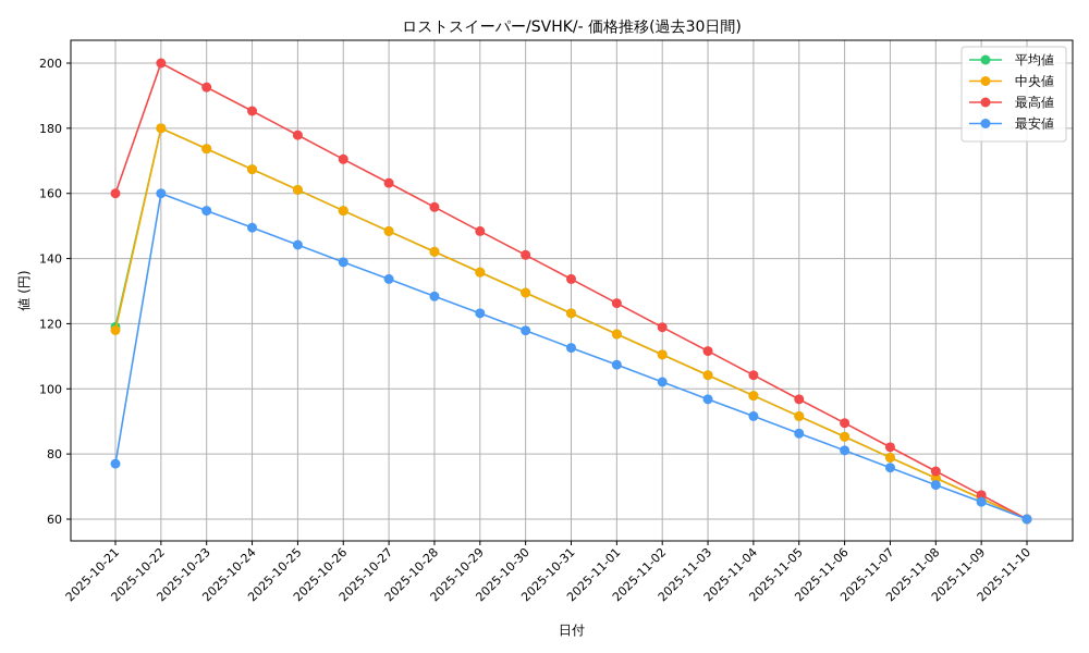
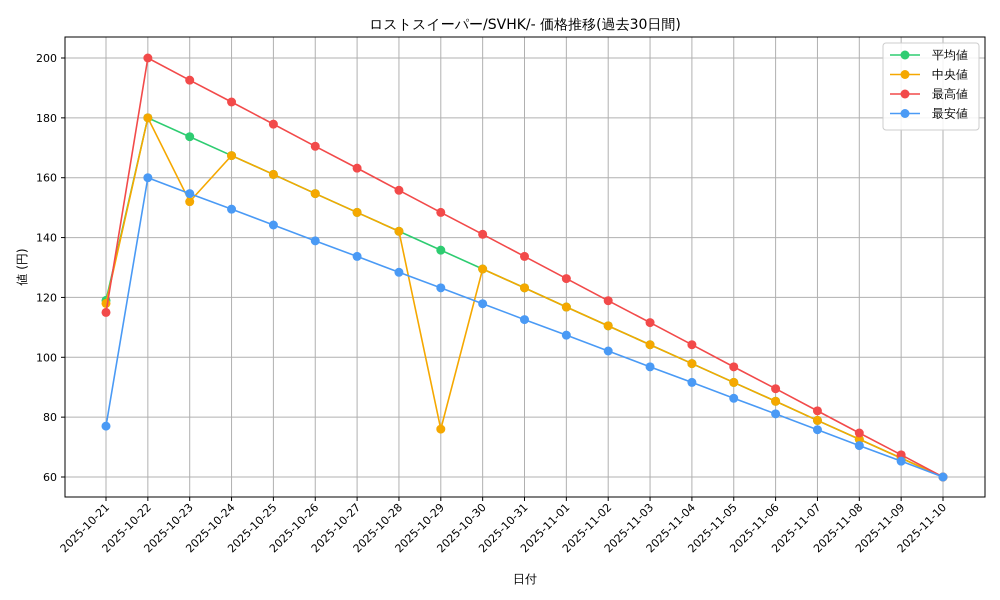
最高値/2025-10-21: 160 -> 115
中央値/2025-10-23: 174 -> 152
中央値/2025-10-29: 136 -> 76
